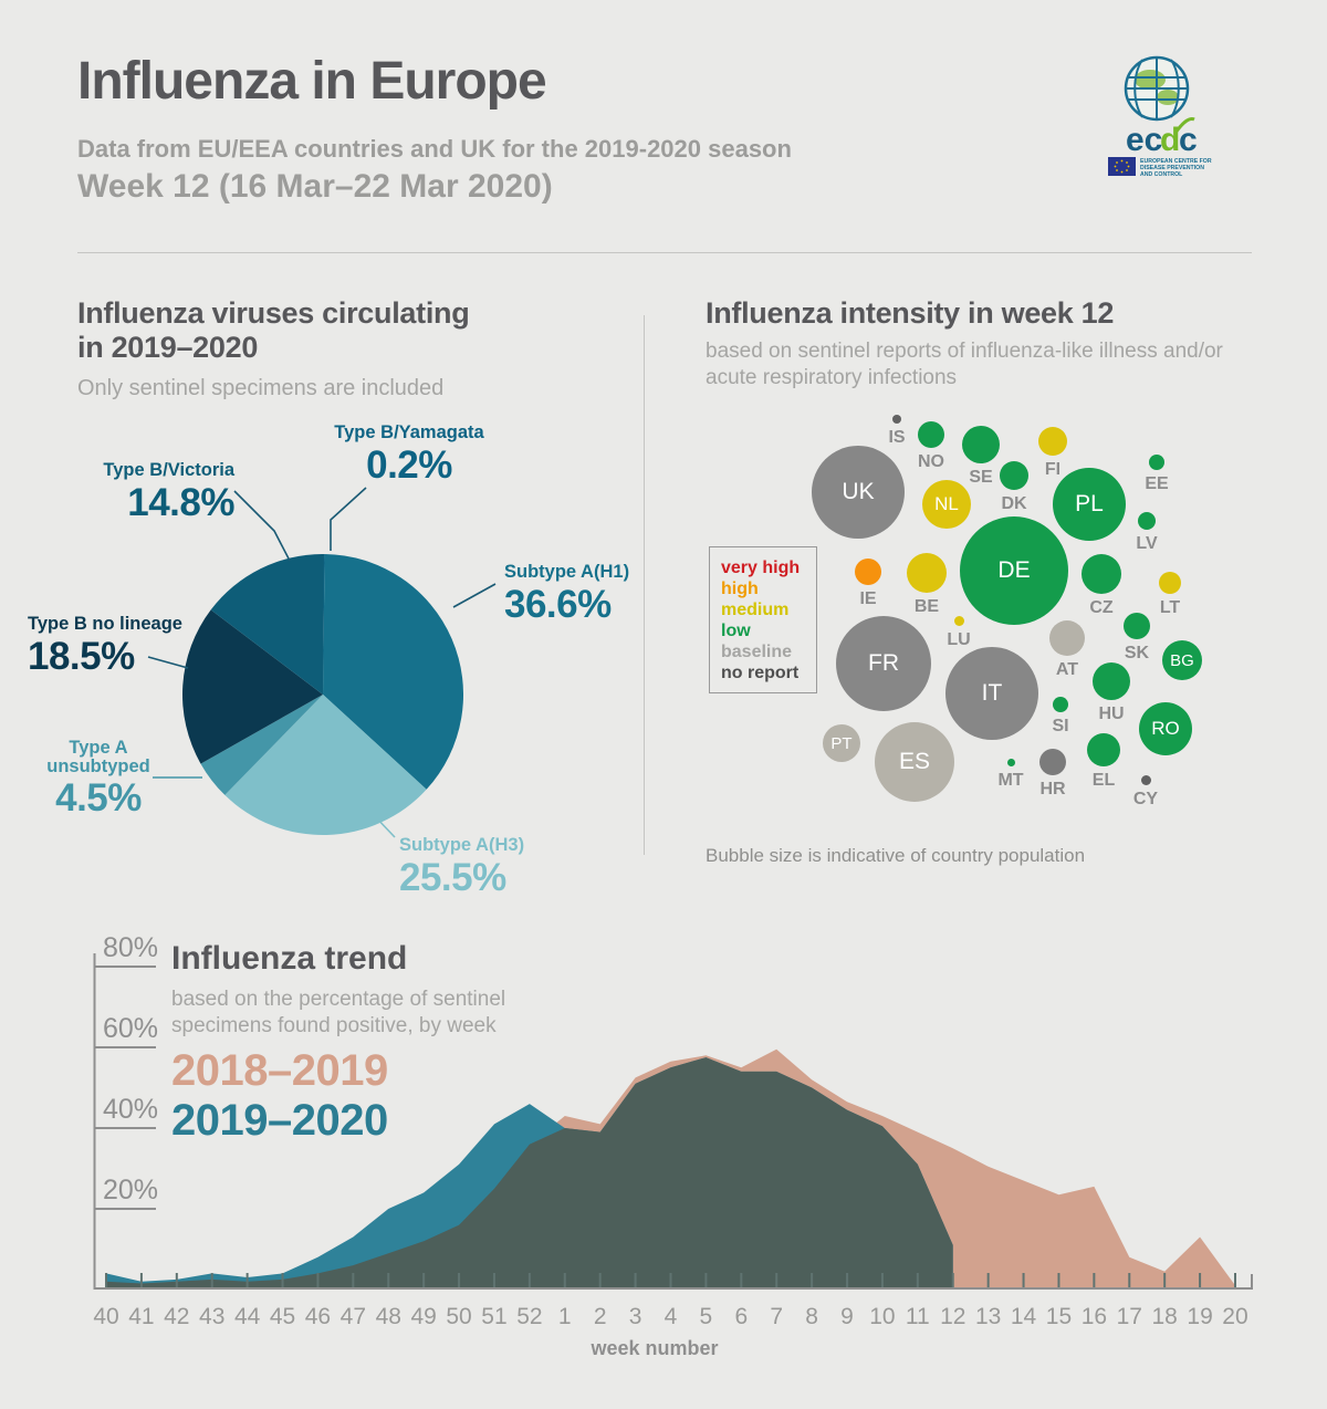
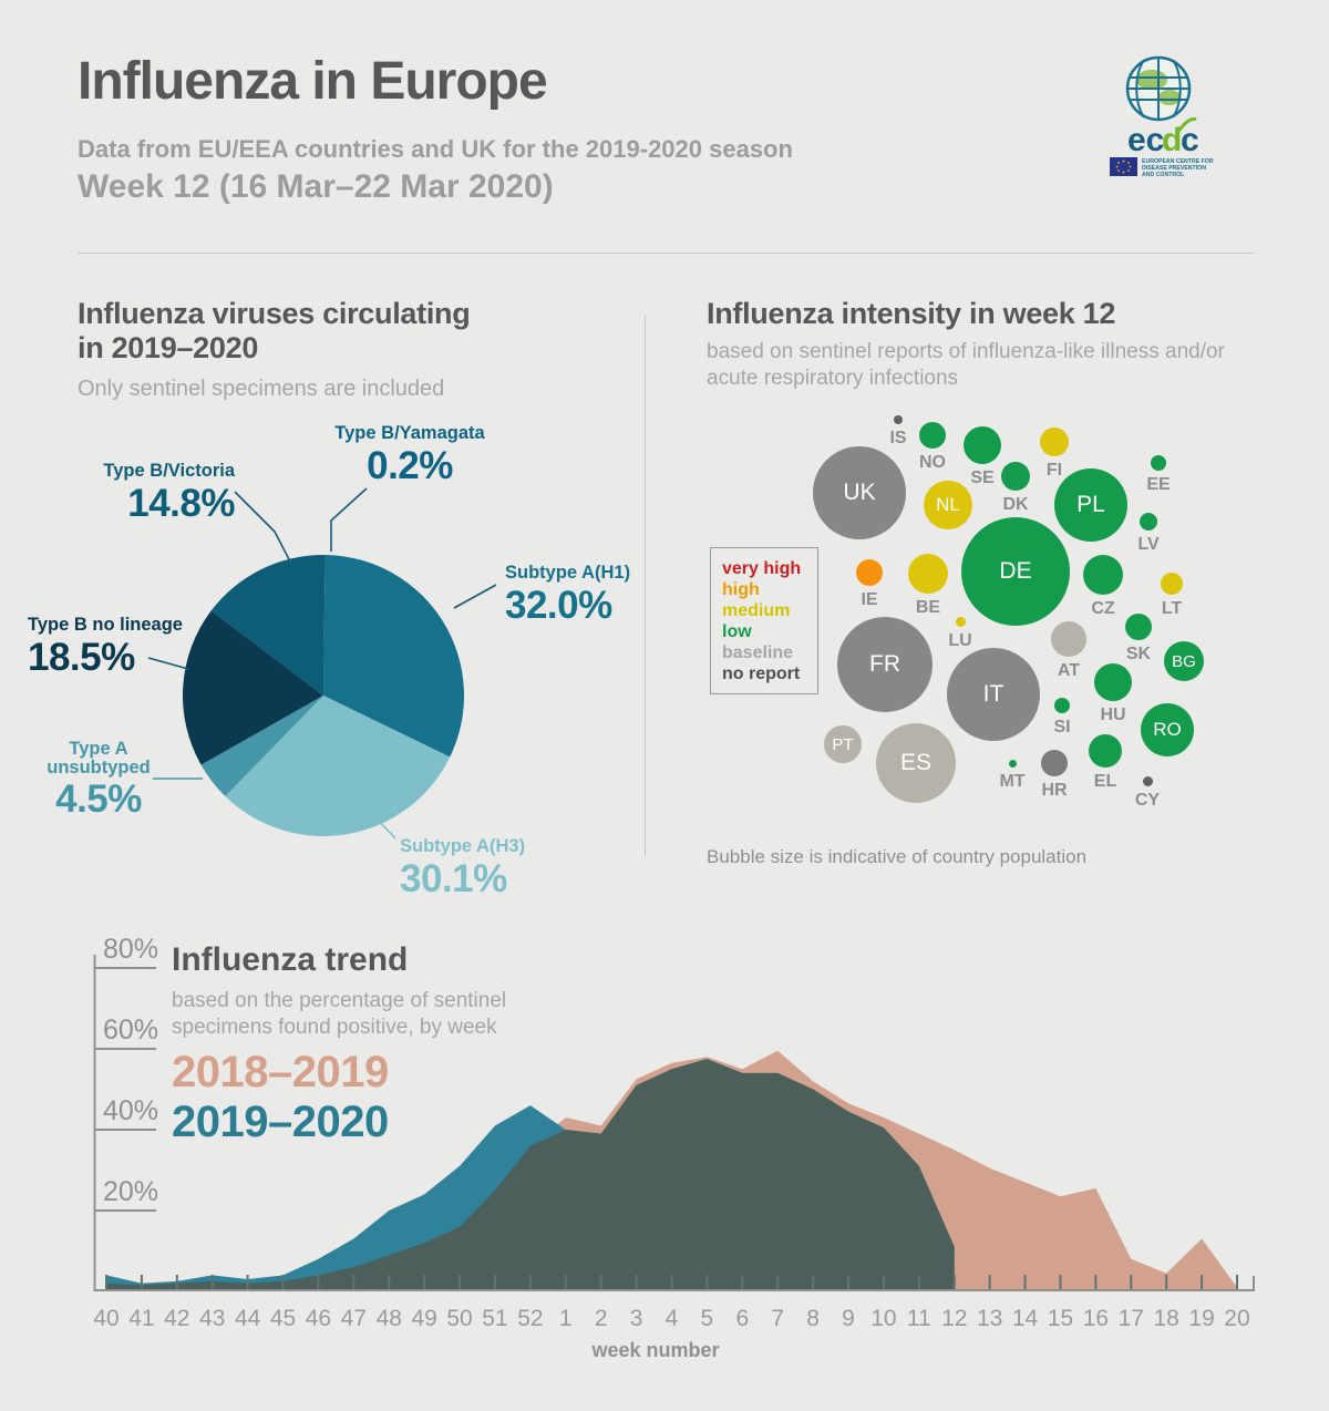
Influenza viruses circulating in 2019–2020/Subtype A(H1): 36.6% -> 32.0%
Influenza viruses circulating in 2019–2020/Subtype A(H3): 25.5% -> 30.1%
